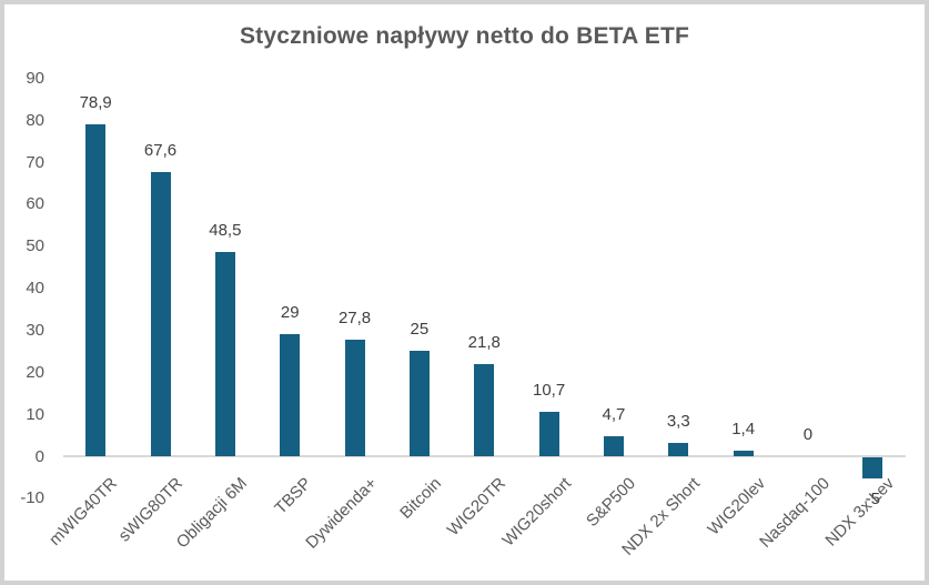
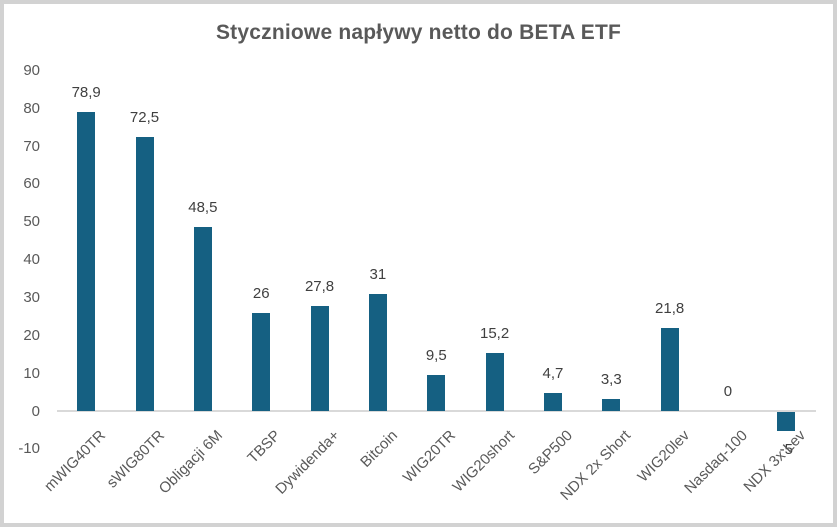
sWIG80TR: 67,6 -> 72,5
TBSP: 29 -> 26
Bitcoin: 25 -> 31
WIG20TR: 21,8 -> 9,5
WIG20short: 10,7 -> 15,2
WIG20lev: 1,4 -> 21,8
